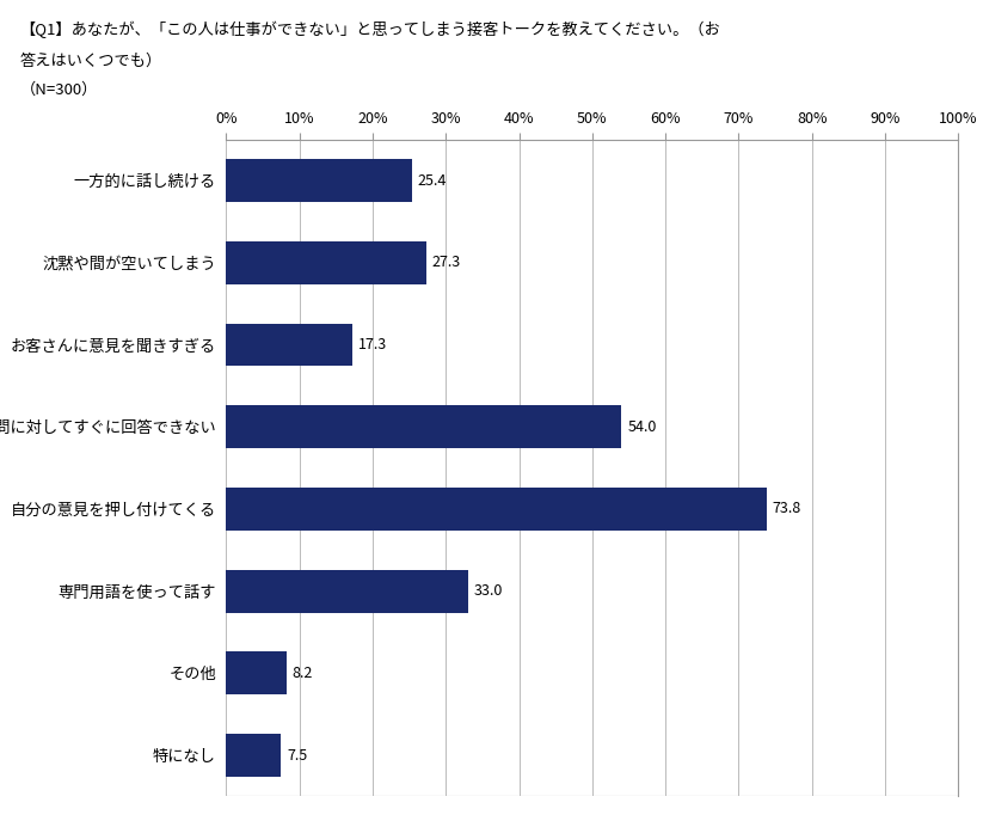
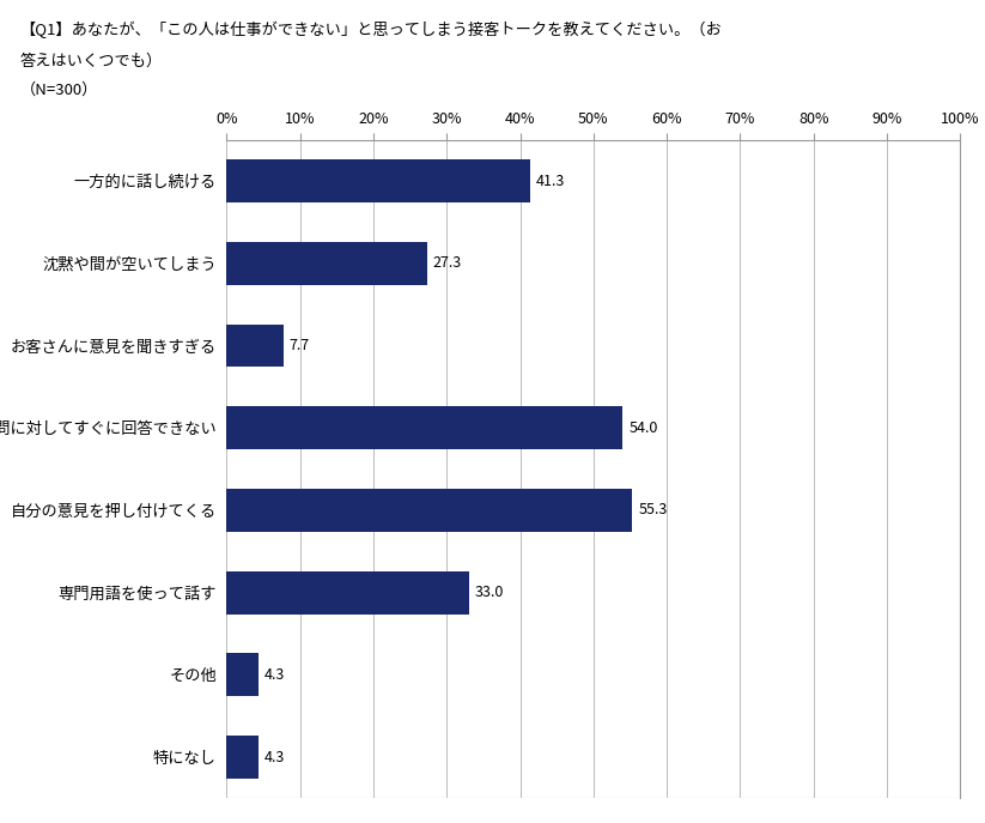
一方的に話し続ける: 25.4 -> 41.3
お客さんに意見を聞きすぎる: 17.3 -> 7.7
自分の意見を押し付けてくる: 73.8 -> 55.3
その他: 8.2 -> 4.3
特になし: 7.5 -> 4.3
